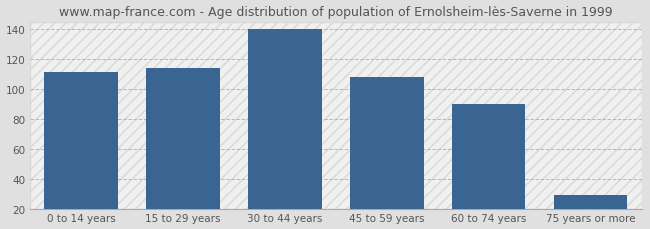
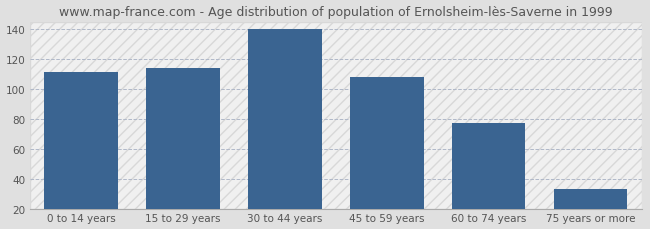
60 to 74 years: 90 -> 77
75 years or more: 29 -> 33
